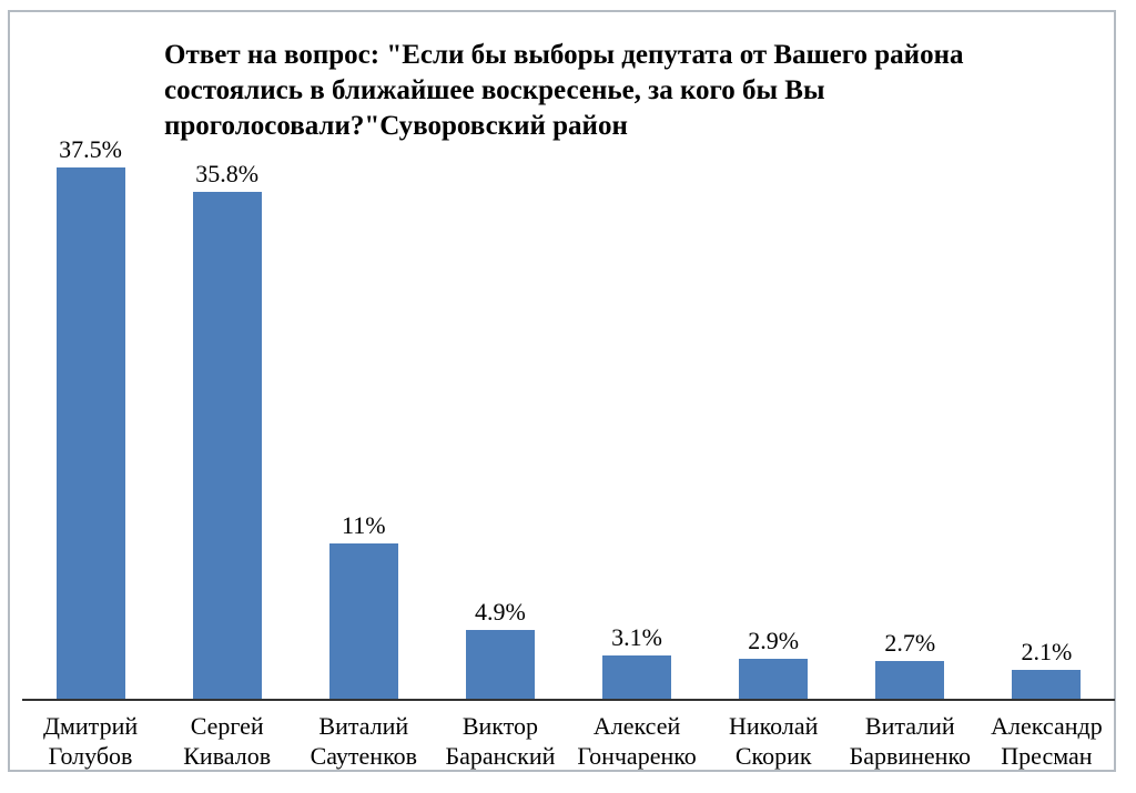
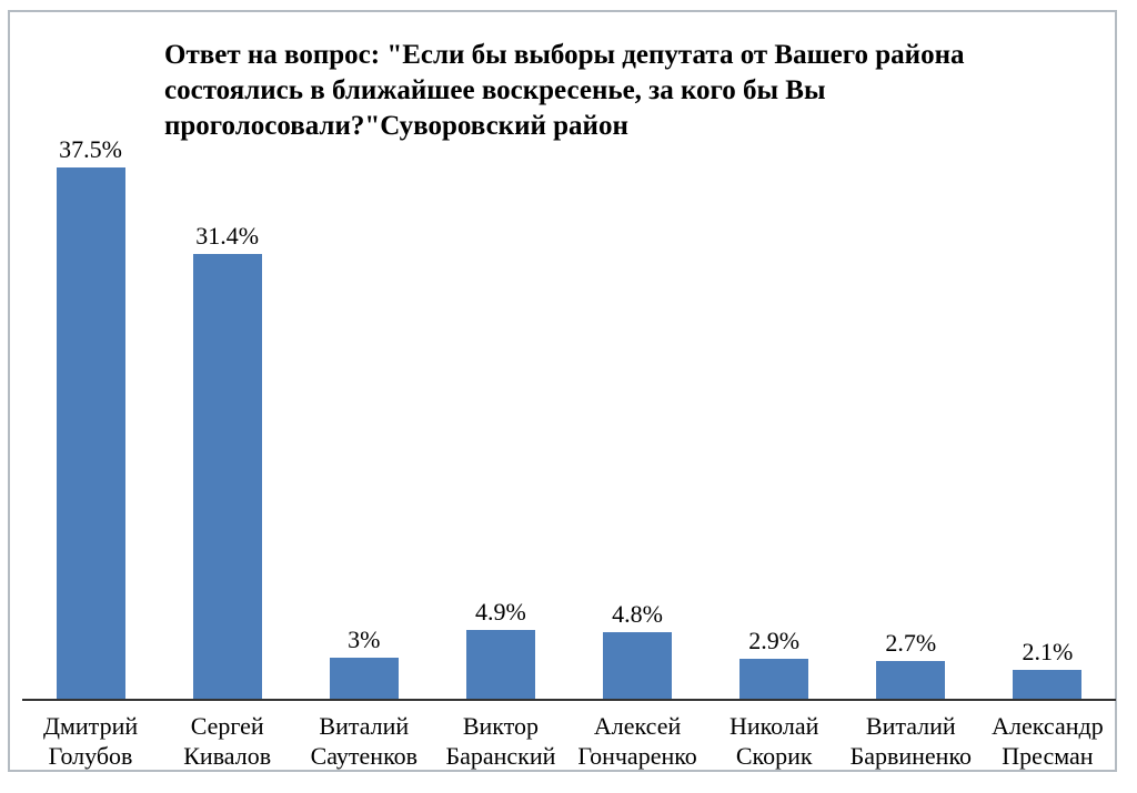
Сергей Кивалов: 35.8% -> 31.4%
Виталий Саутенков: 11% -> 3%
Алексей Гончаренко: 3.1% -> 4.8%
